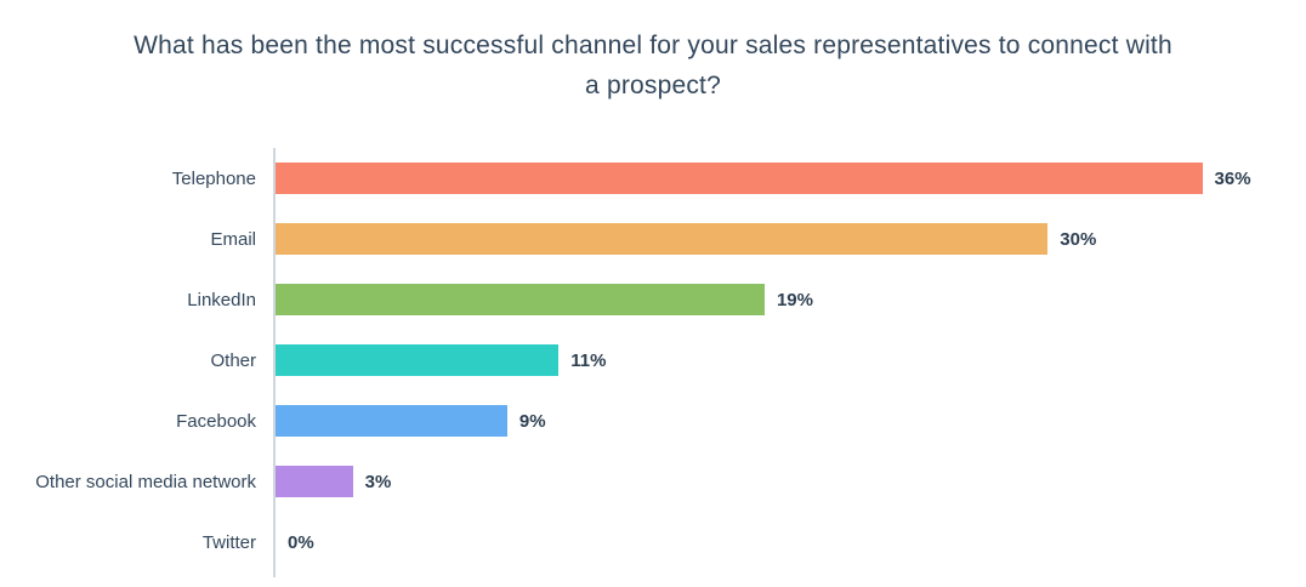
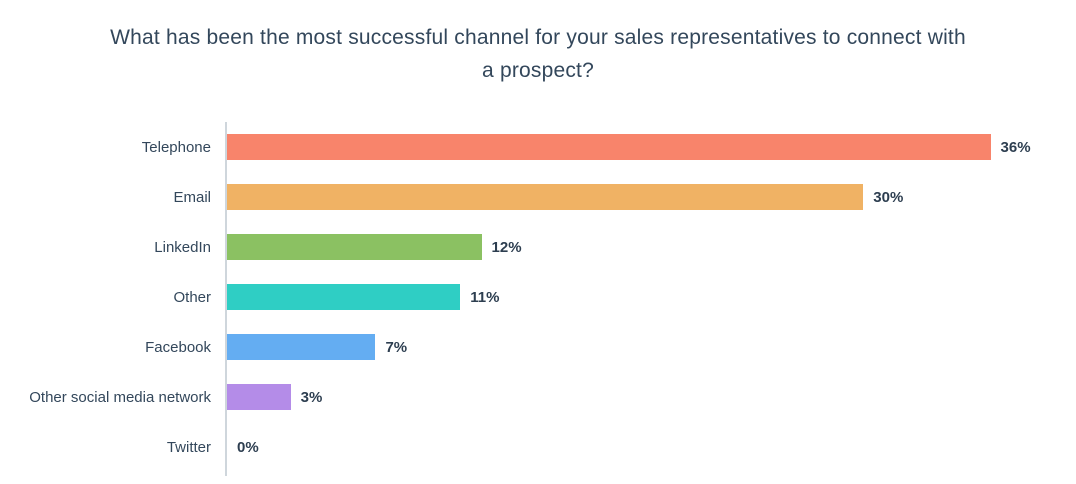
LinkedIn: 19% -> 12%
Facebook: 9% -> 7%
